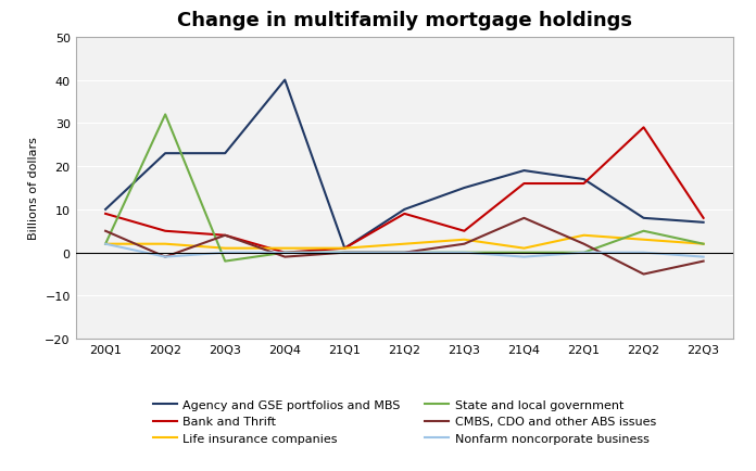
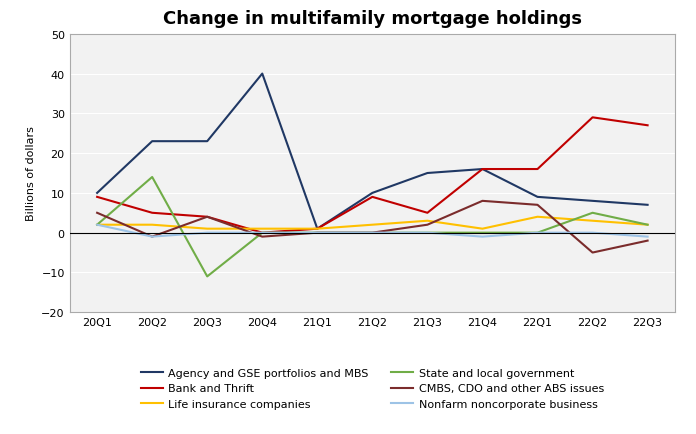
State and local government/20Q2: 32 -> 14
State and local government/20Q3: -2 -> -11
Agency and GSE portfolios and MBS/21Q4: 19 -> 16
Agency and GSE portfolios and MBS/22Q1: 17 -> 9
CMBS, CDO and other ABS issues/22Q1: 2 -> 7
Bank and Thrift/22Q3: 8 -> 27
